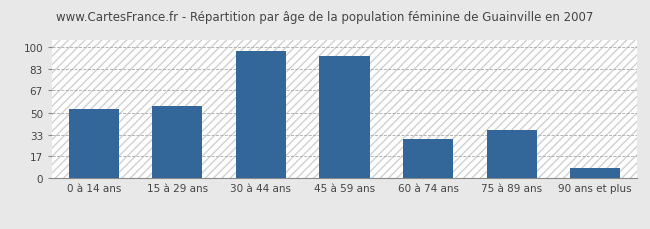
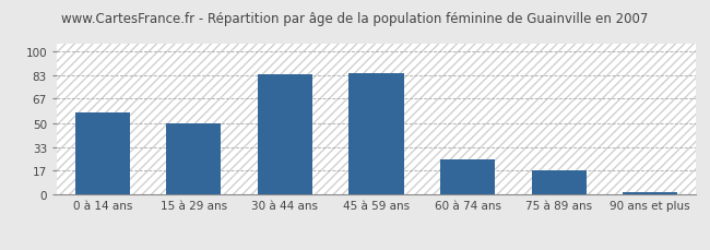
0 à 14 ans: 53 -> 57
15 à 29 ans: 55 -> 50
30 à 44 ans: 97 -> 84
45 à 59 ans: 93 -> 85
60 à 74 ans: 30 -> 25
75 à 89 ans: 37 -> 17
90 ans et plus: 8 -> 2
